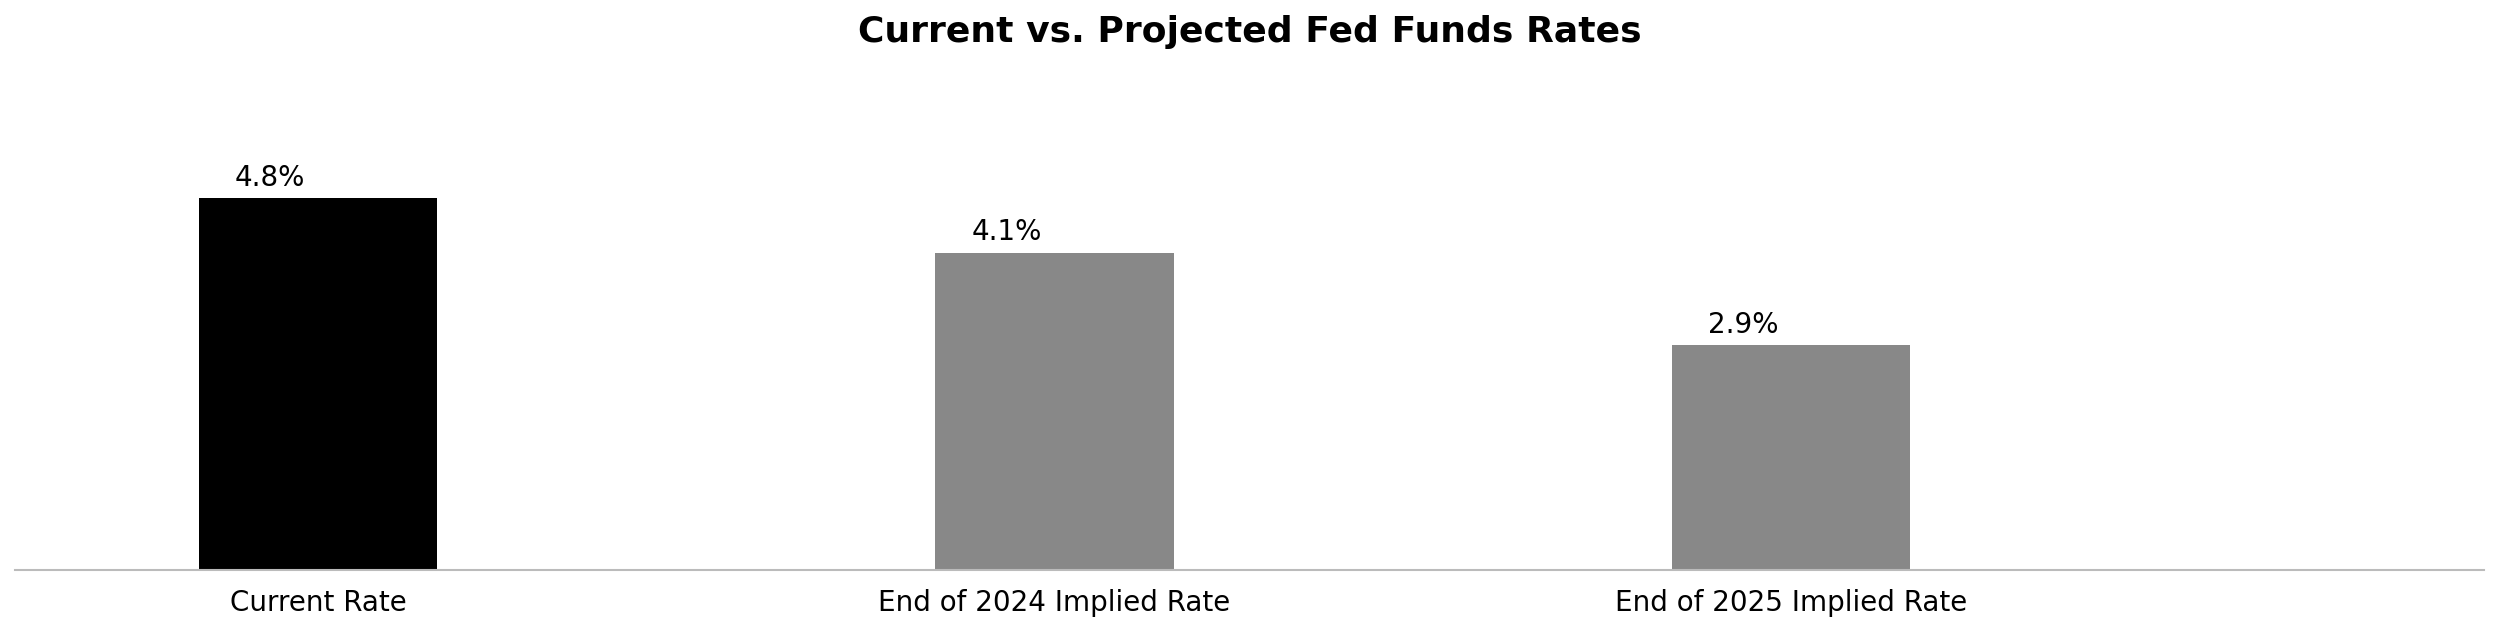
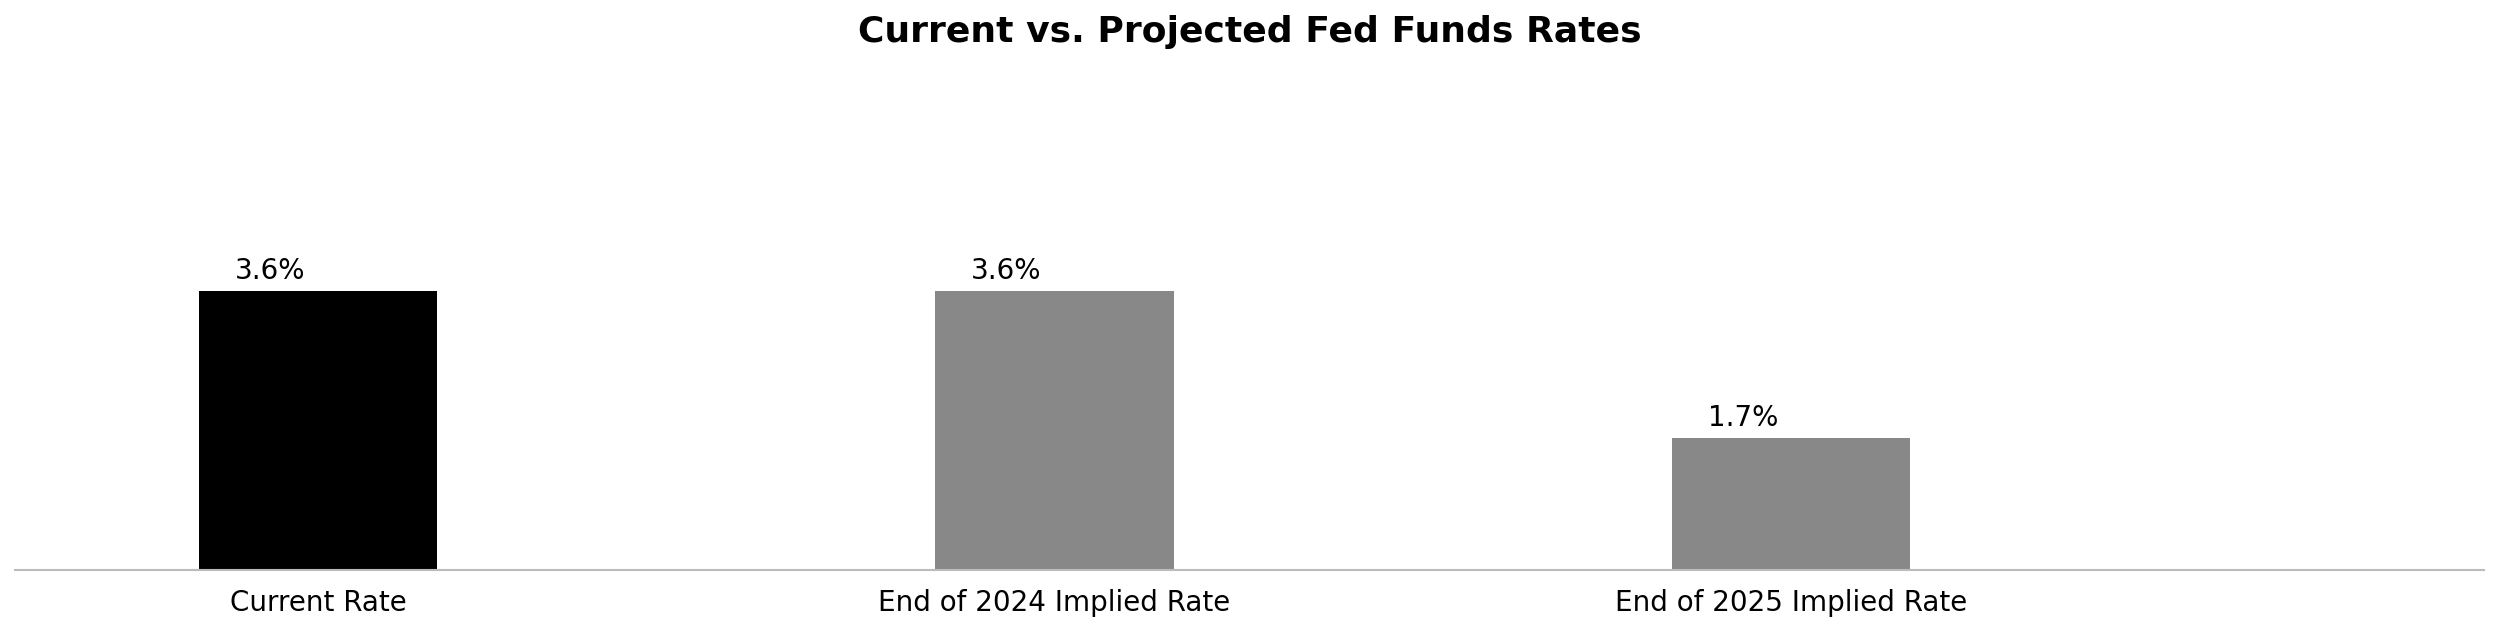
Current Rate: 4.8% -> 3.6%
End of 2024 Implied Rate: 4.1% -> 3.6%
End of 2025 Implied Rate: 2.9% -> 1.7%
